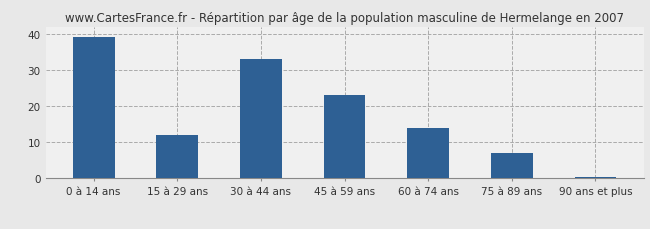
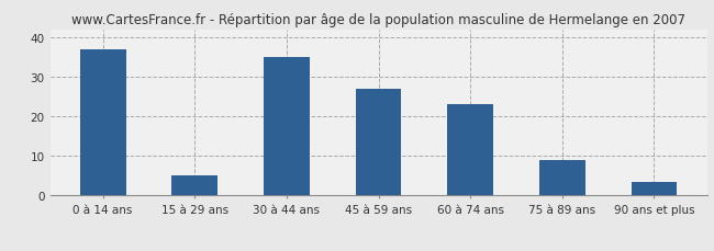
0 à 14 ans: 39.0 -> 37.0
15 à 29 ans: 12.0 -> 5.0
30 à 44 ans: 33.0 -> 35.0
45 à 59 ans: 23.0 -> 27.0
60 à 74 ans: 14.0 -> 23.0
75 à 89 ans: 7.0 -> 9.0
90 ans et plus: 0.5 -> 3.5
